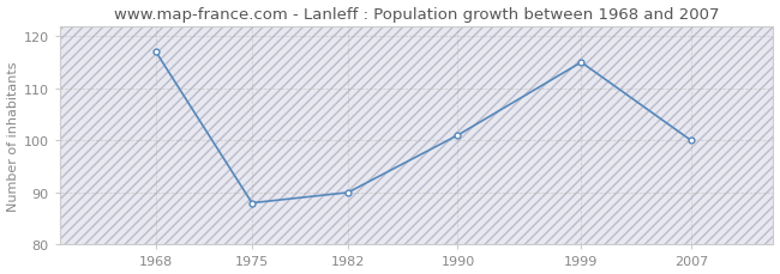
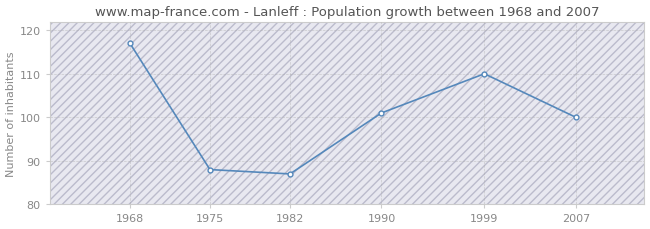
1982: 90 -> 87
1999: 115 -> 110
